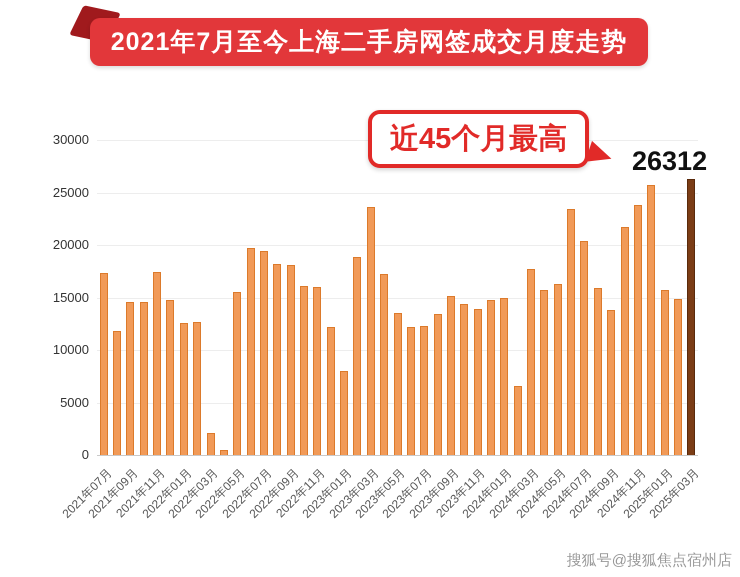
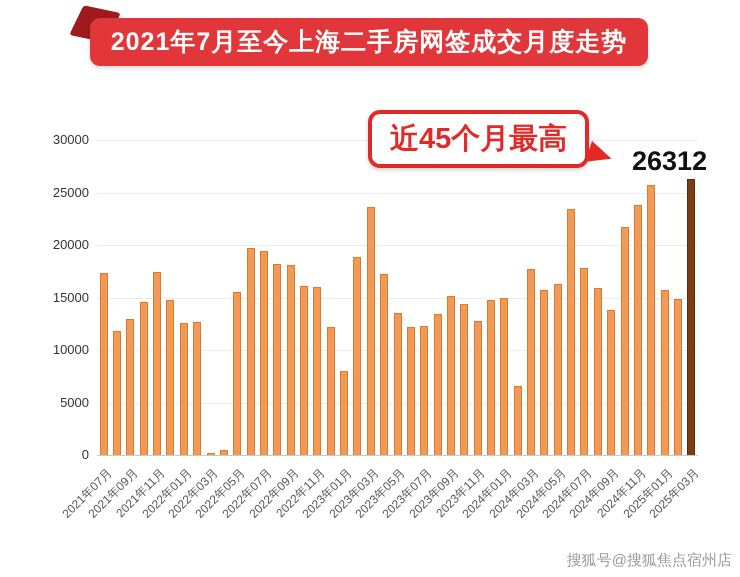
2021年09月: 14600 -> 13000
2022年03月: 2100 -> 200
2023年11月: 13900 -> 12800
2024年07月: 20400 -> 17800
